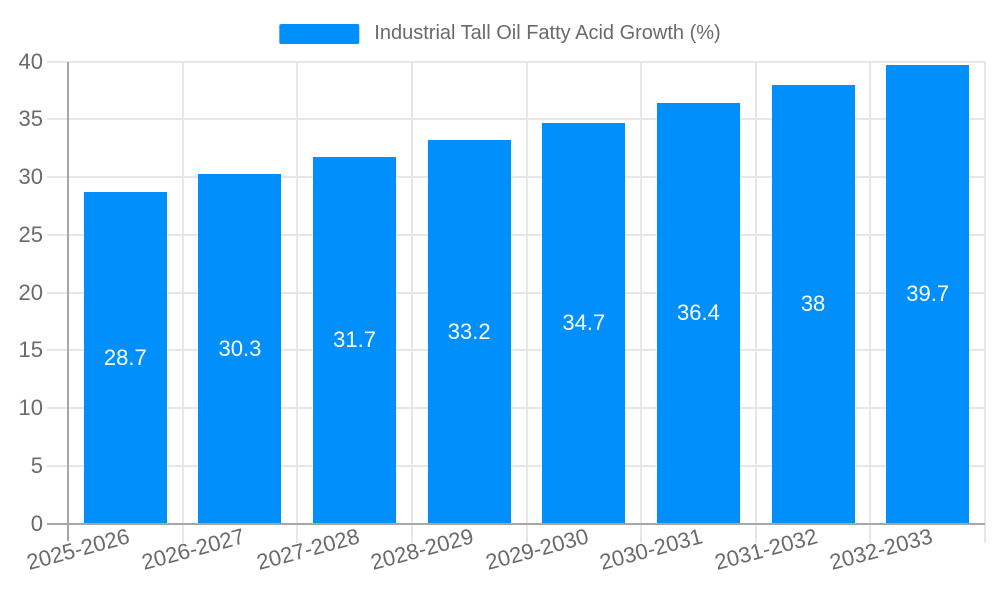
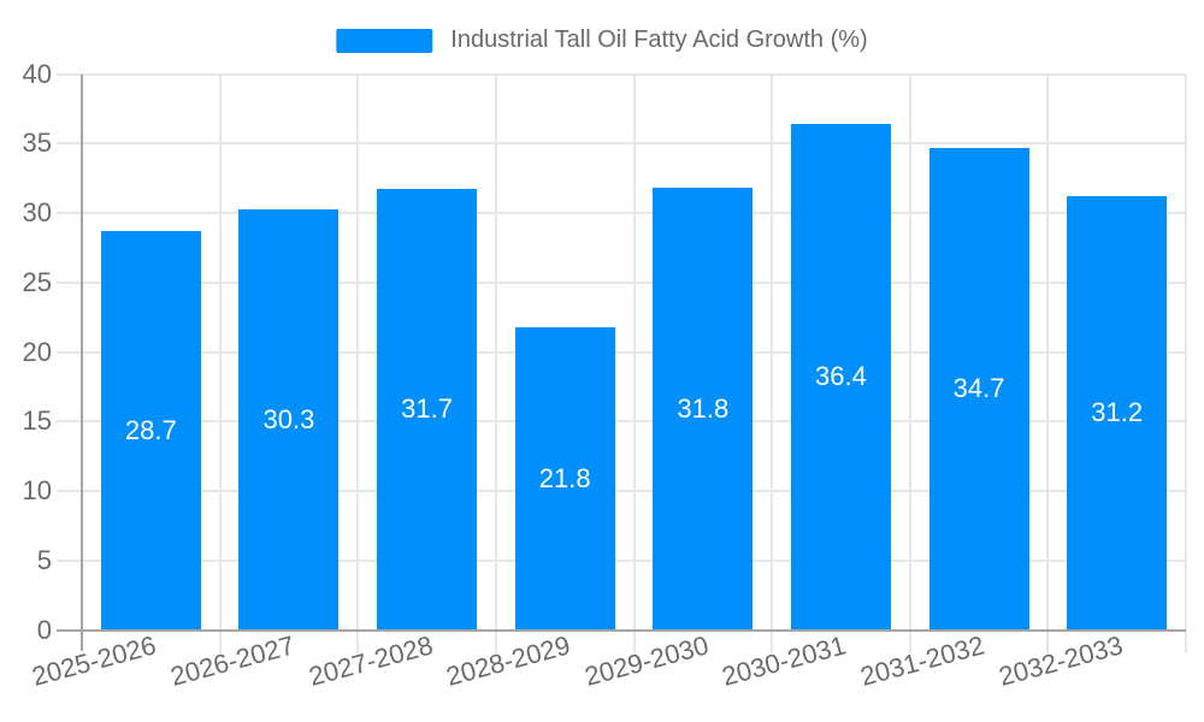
2028-2029: 33.2 -> 21.8
2029-2030: 34.7 -> 31.8
2031-2032: 38 -> 34.7
2032-2033: 39.7 -> 31.2
